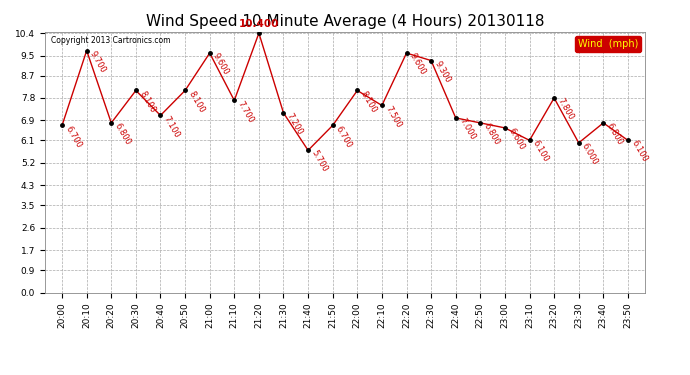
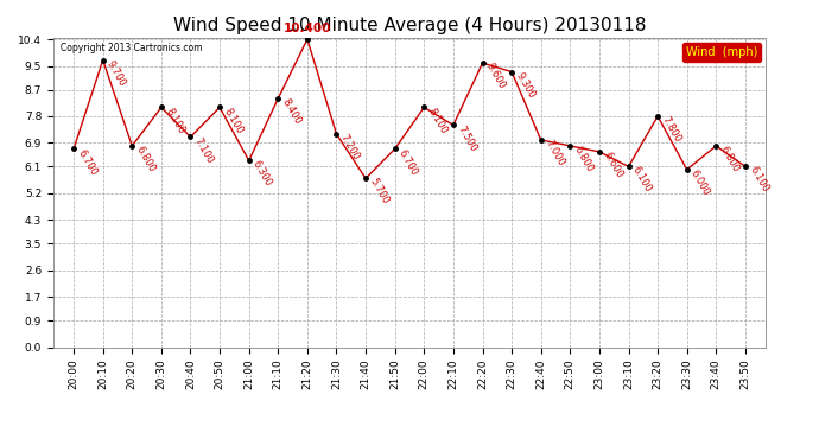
21:00: 9.600 -> 6.300
21:10: 7.700 -> 8.400
